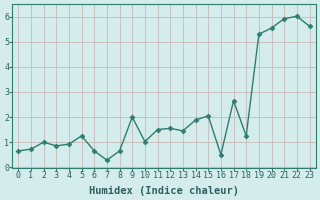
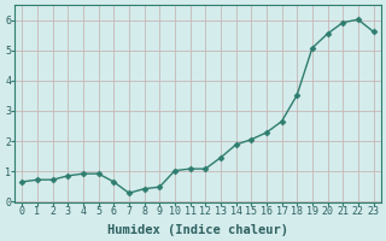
2: 1.00 -> 0.72
5: 1.25 -> 0.92
8: 0.65 -> 0.42
9: 2.00 -> 0.48
11: 1.50 -> 1.08
12: 1.55 -> 1.08
16: 0.50 -> 2.28
18: 1.25 -> 3.52
19: 5.30 -> 5.08
